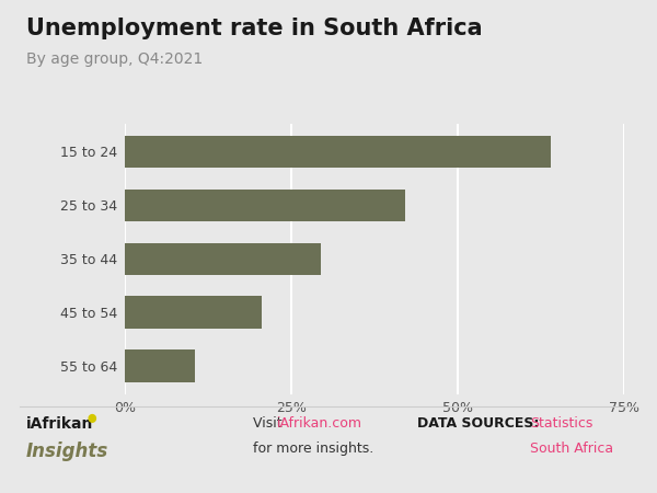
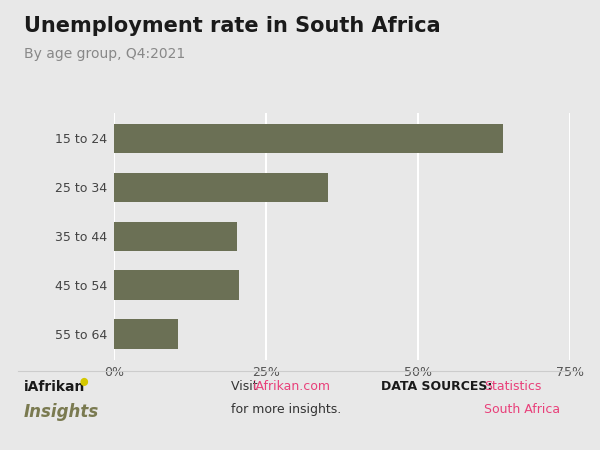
25 to 34: 42.1% -> 35.2%
35 to 44: 29.5% -> 20.2%
